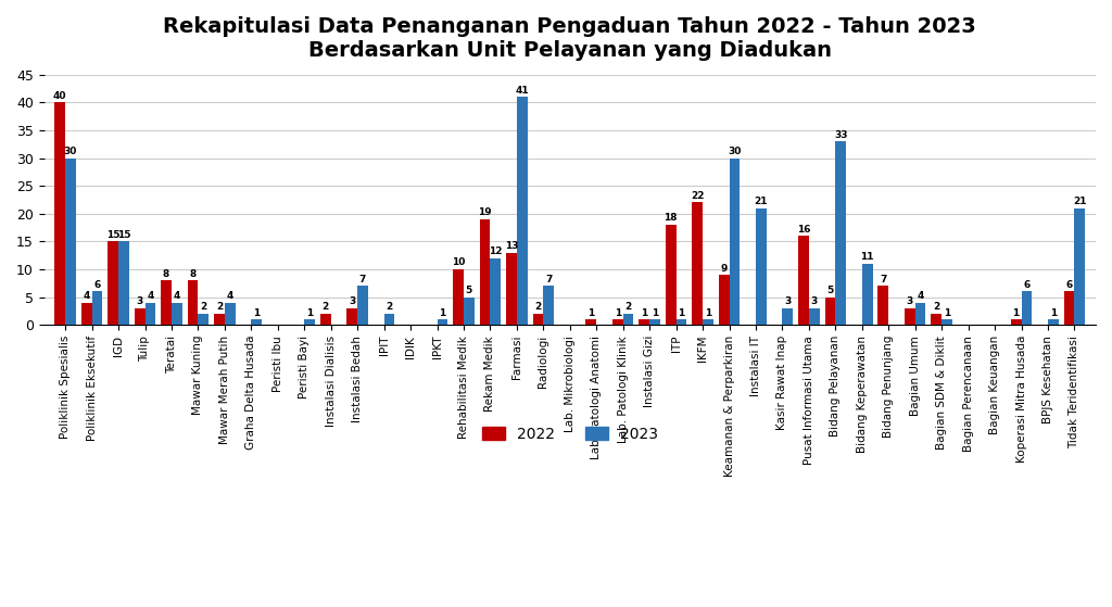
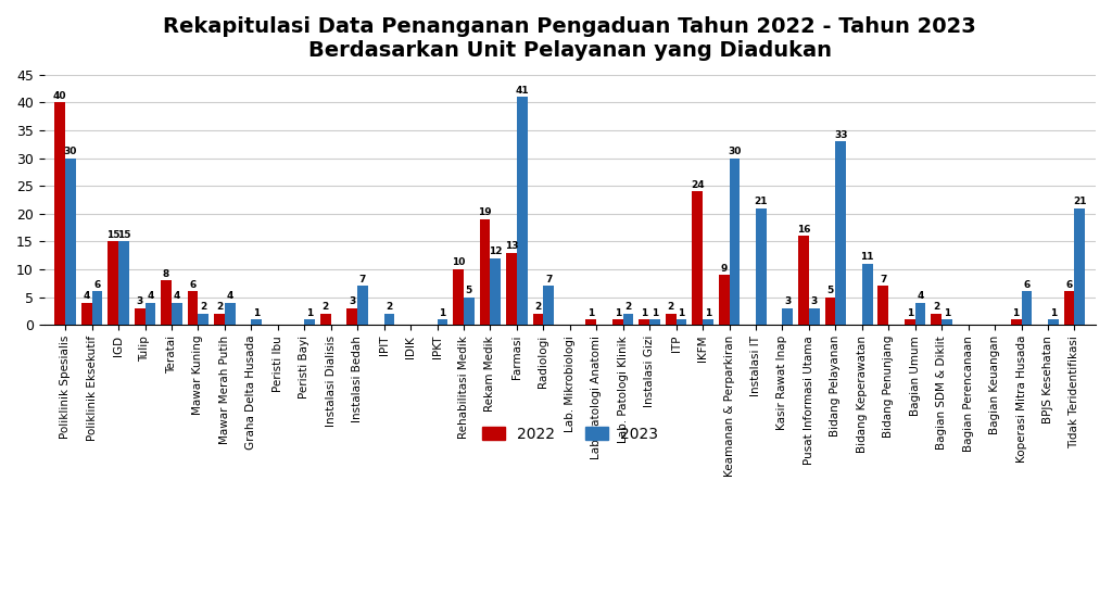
2022/Mawar Kuning: 8 -> 6
2022/ITP: 18 -> 2
2022/IKFM: 22 -> 24
2022/Bagian Umum: 3 -> 1
